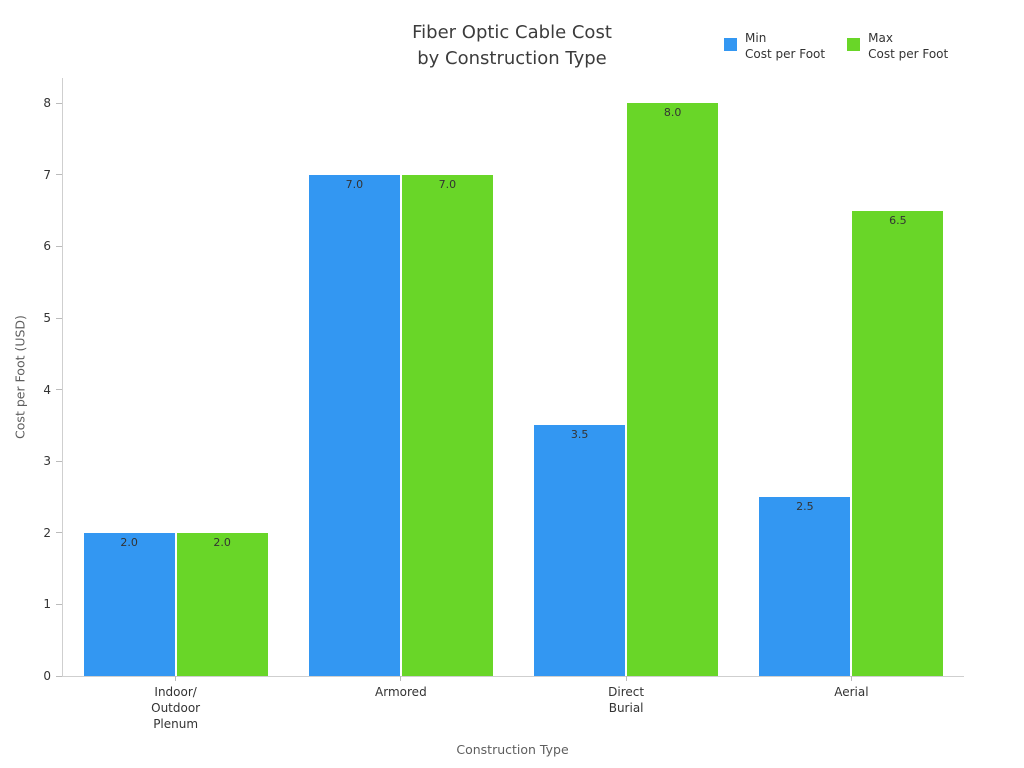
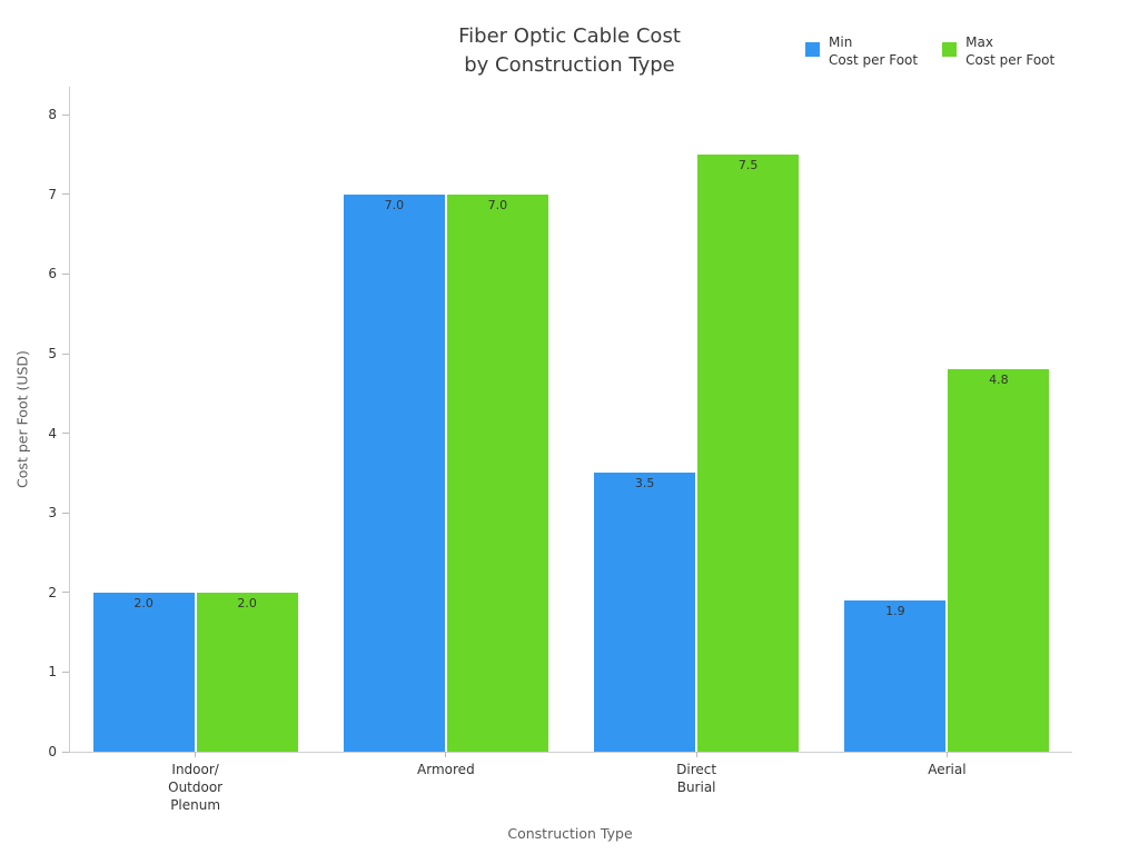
Max Cost per Foot/Direct Burial: 8.0 -> 7.5
Min Cost per Foot/Aerial: 2.5 -> 1.9
Max Cost per Foot/Aerial: 6.5 -> 4.8
